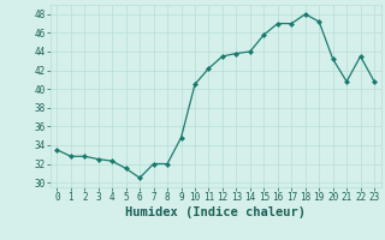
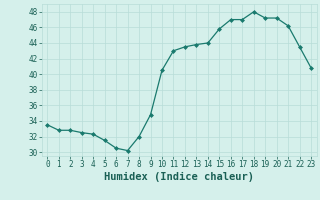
7: 32.0 -> 30.2
11: 42.2 -> 43.0
20: 43.2 -> 47.2
21: 40.8 -> 46.2
